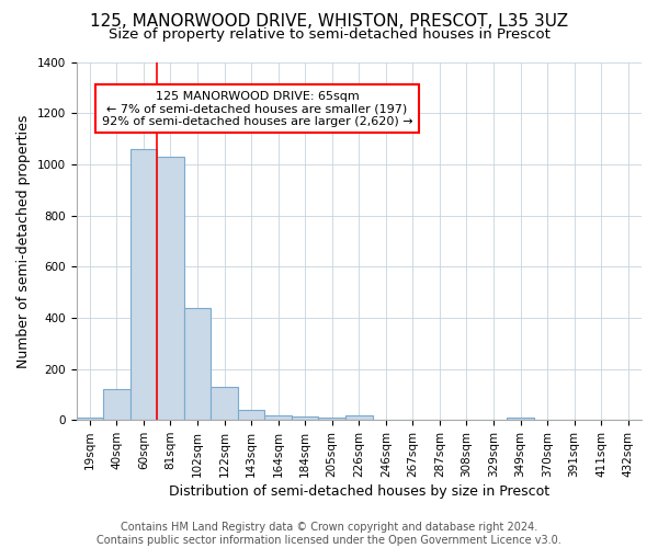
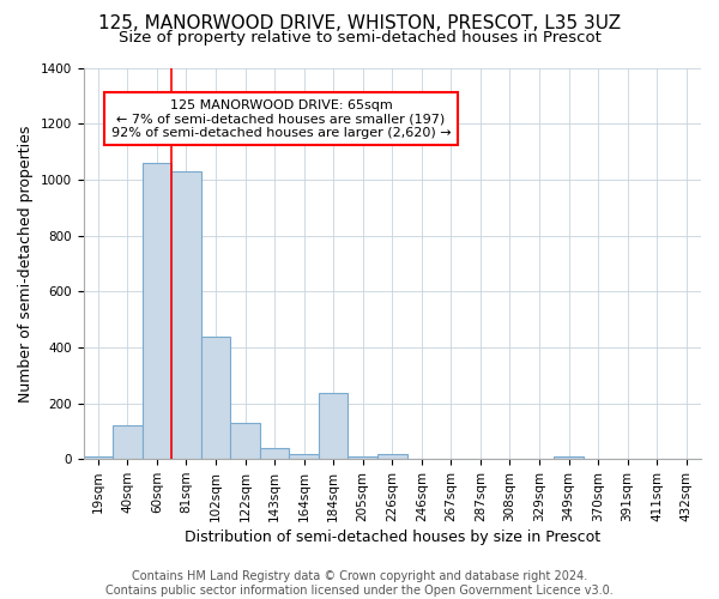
184sqm: 15 -> 235
